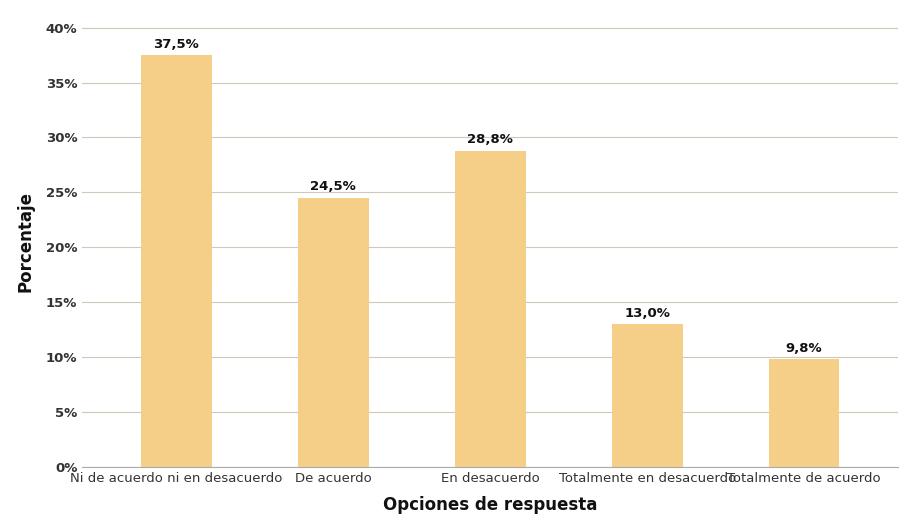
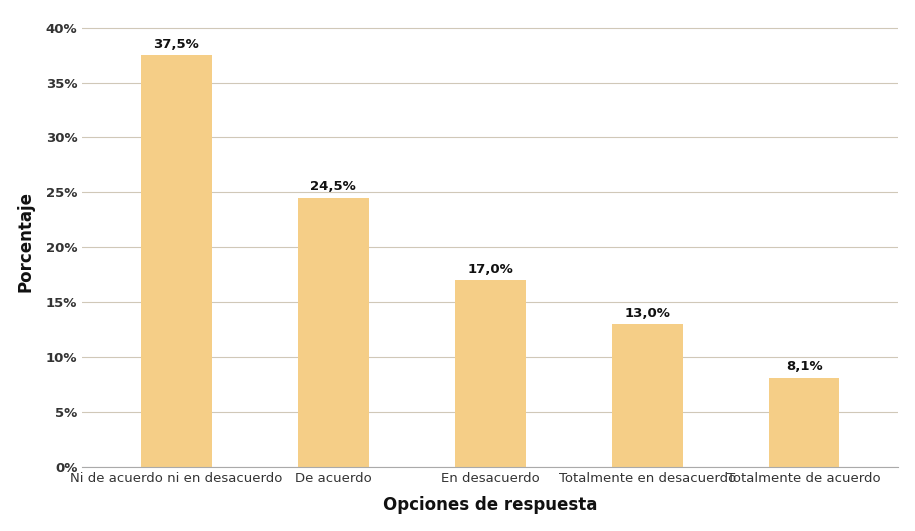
En desacuerdo: 28,8% -> 17,0%
Totalmente de acuerdo: 9,8% -> 8,1%
